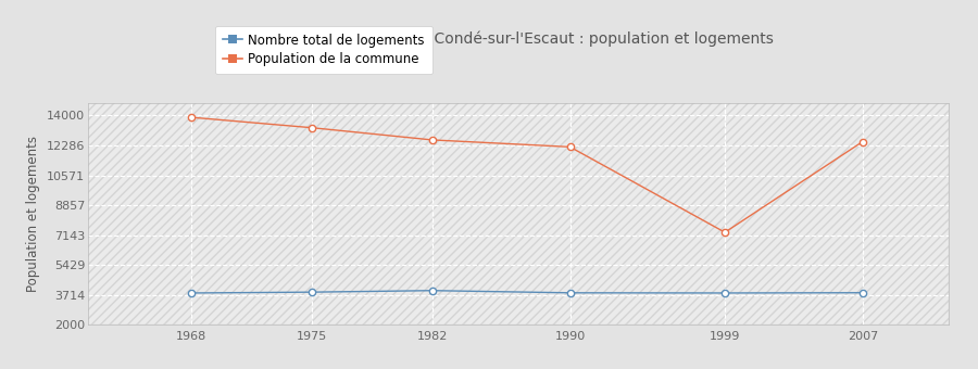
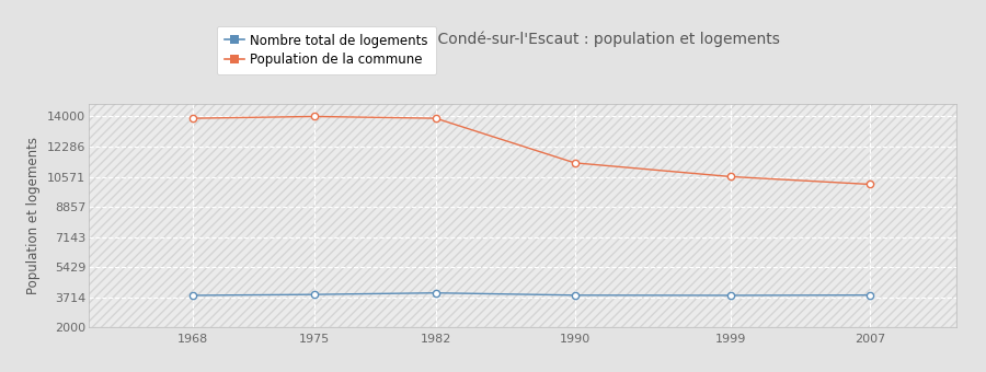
Population de la commune/1975: 13300 -> 14000
Population de la commune/1982: 12600 -> 13900
Population de la commune/1990: 12200 -> 11400
Population de la commune/1999: 7300 -> 10600
Population de la commune/2007: 12500 -> 10100
